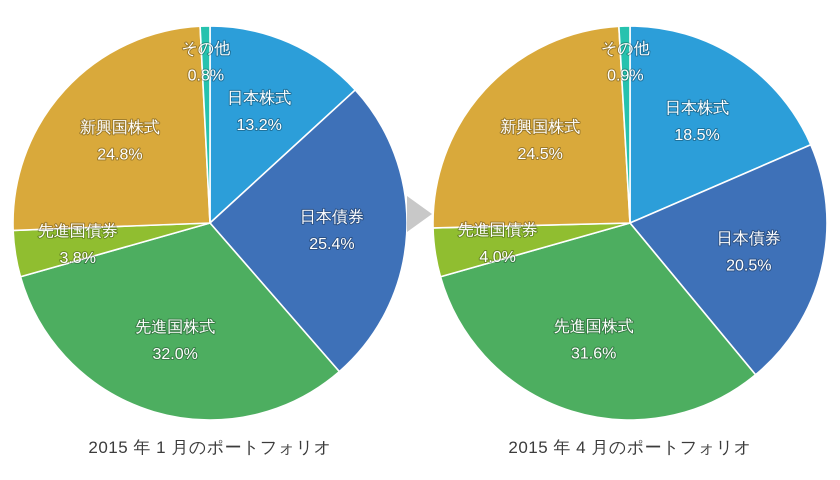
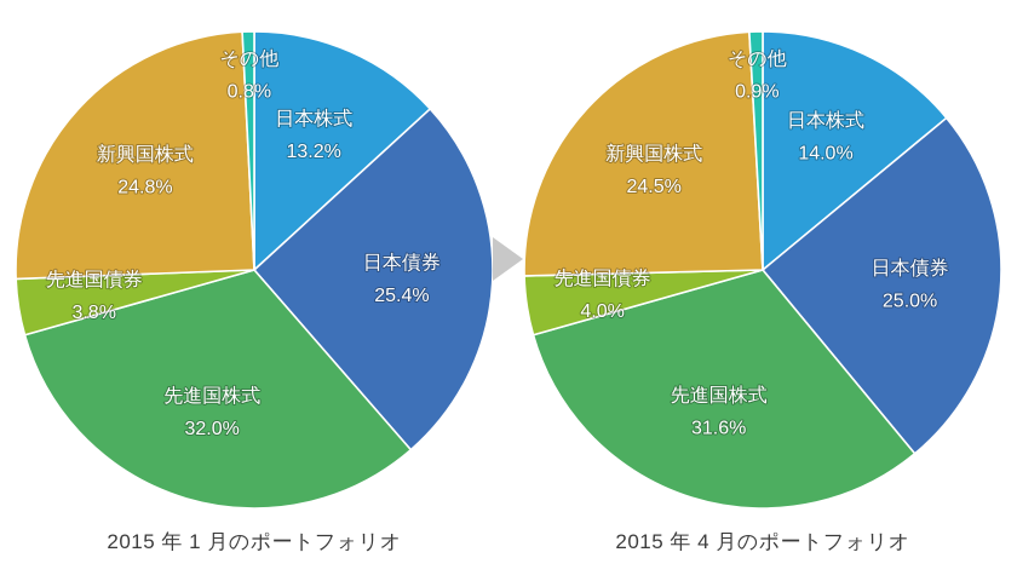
2015 年 4 月のポートフォリオ/日本株式: 18.5% -> 14.0%
2015 年 4 月のポートフォリオ/日本債券: 20.5% -> 25.0%
